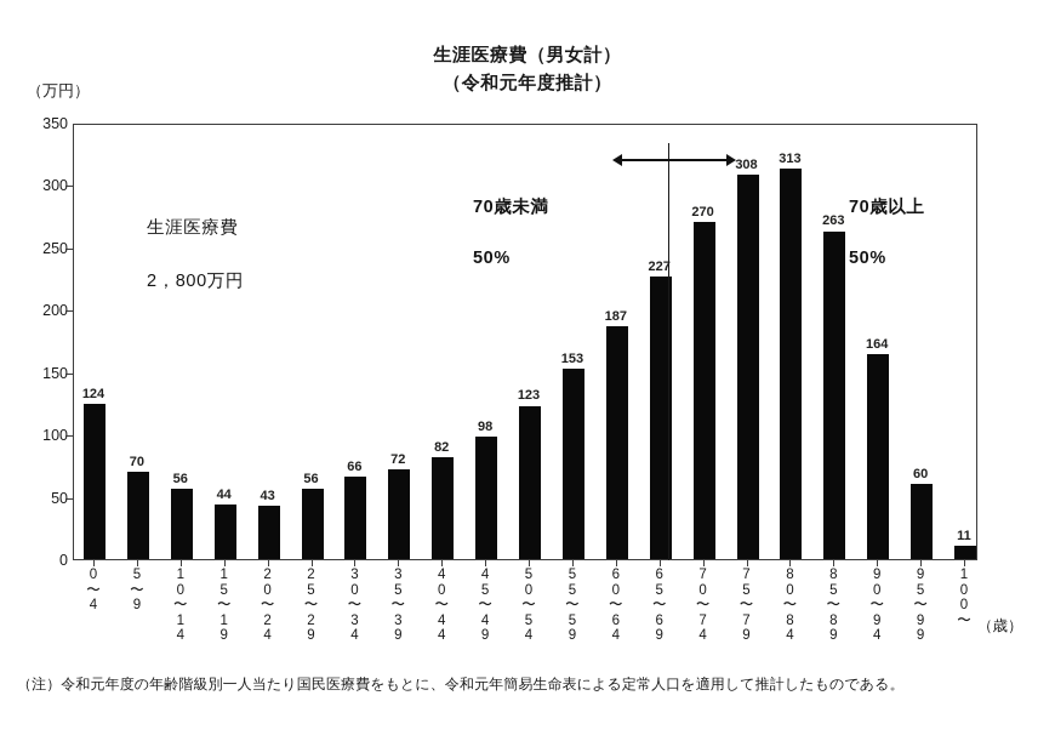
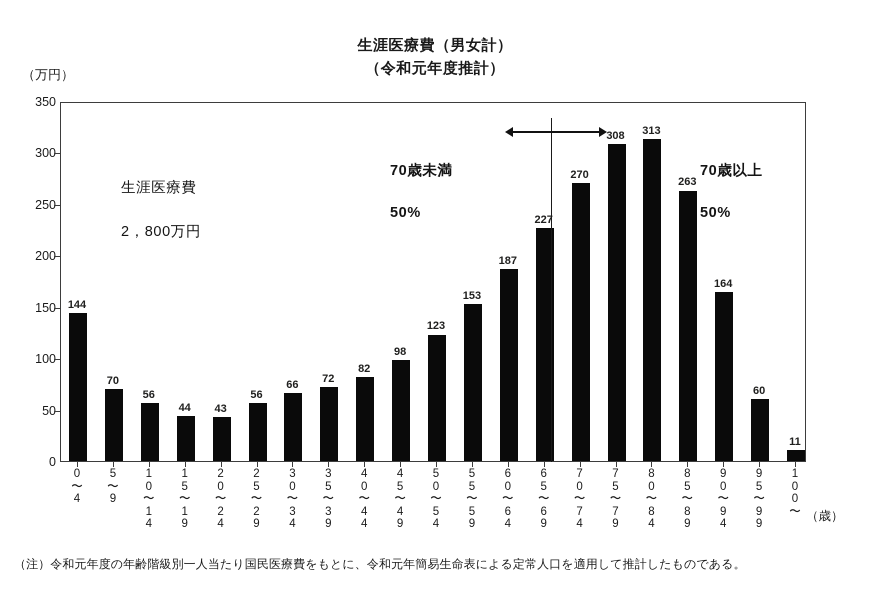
0〜4: 124 -> 144
